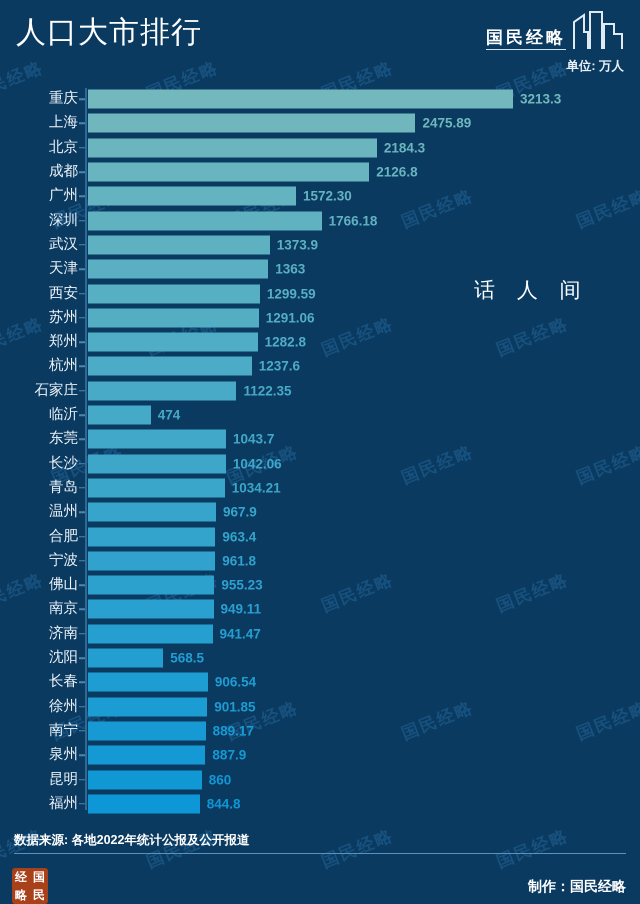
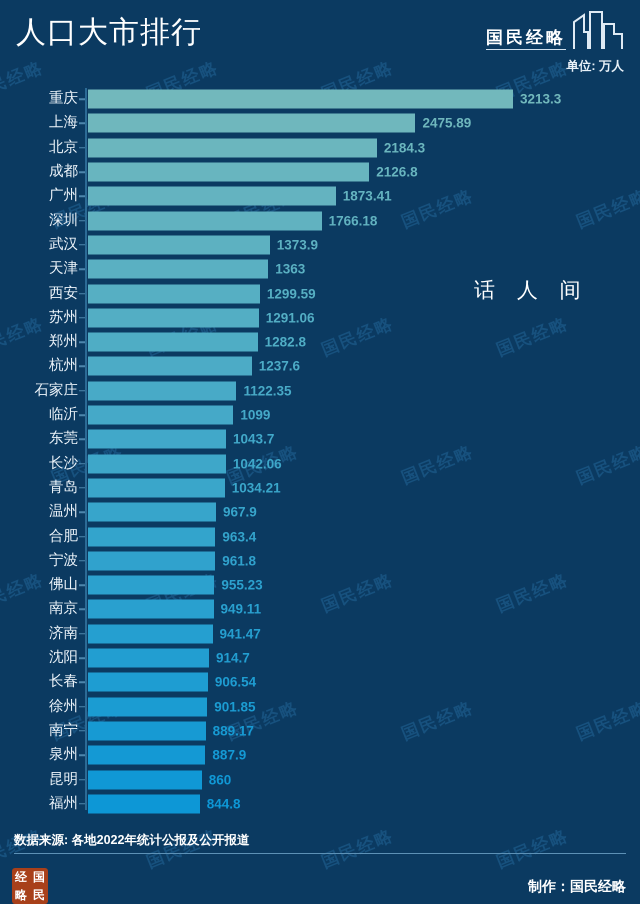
广州: 1572.30 -> 1873.41
临沂: 474 -> 1099
沈阳: 568.5 -> 914.7
